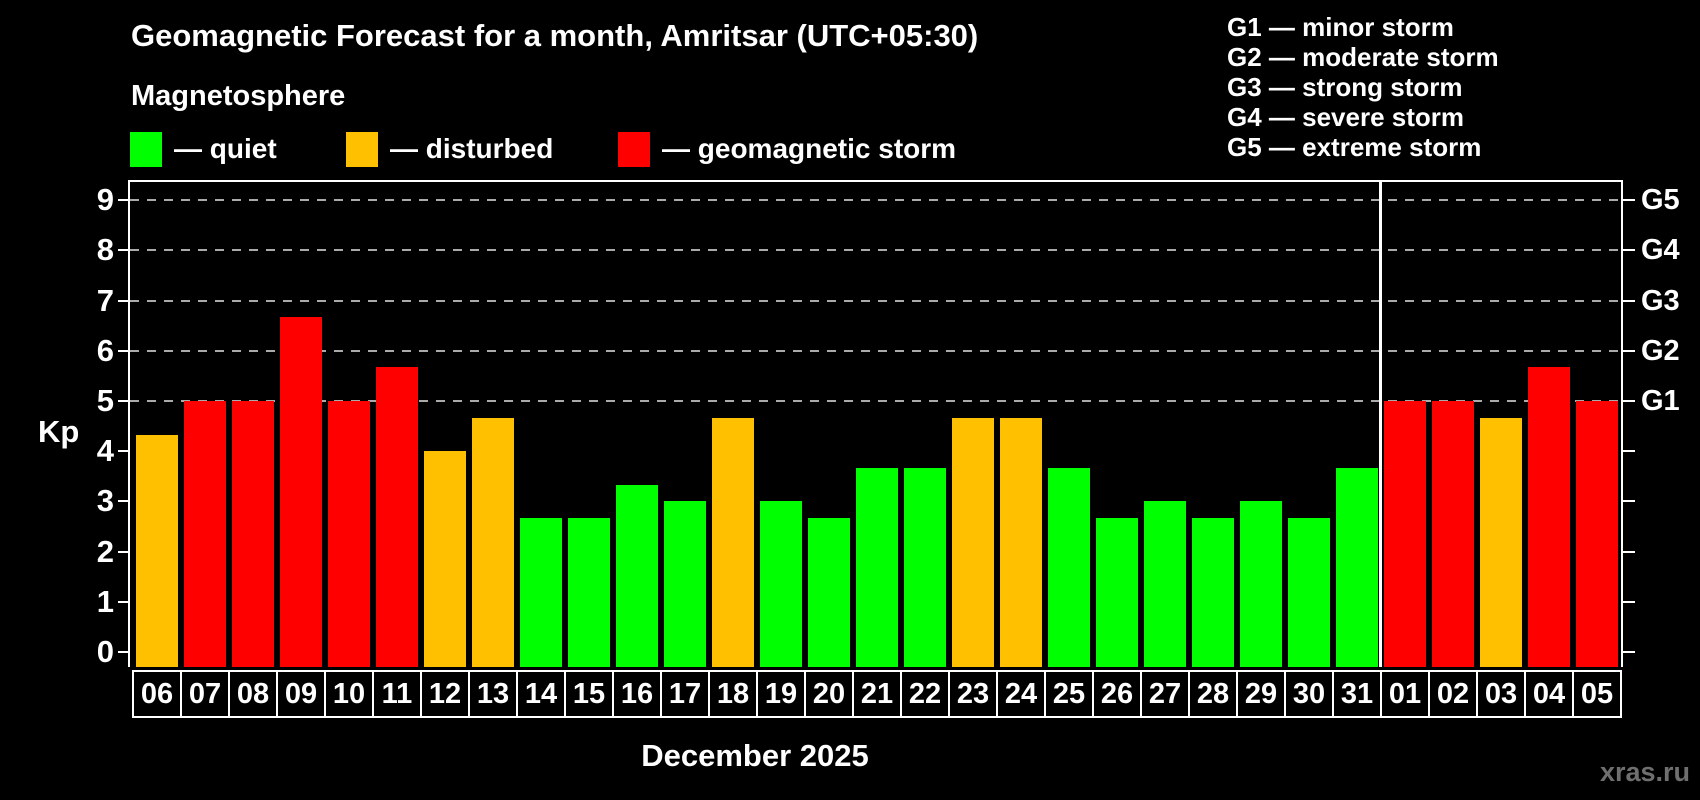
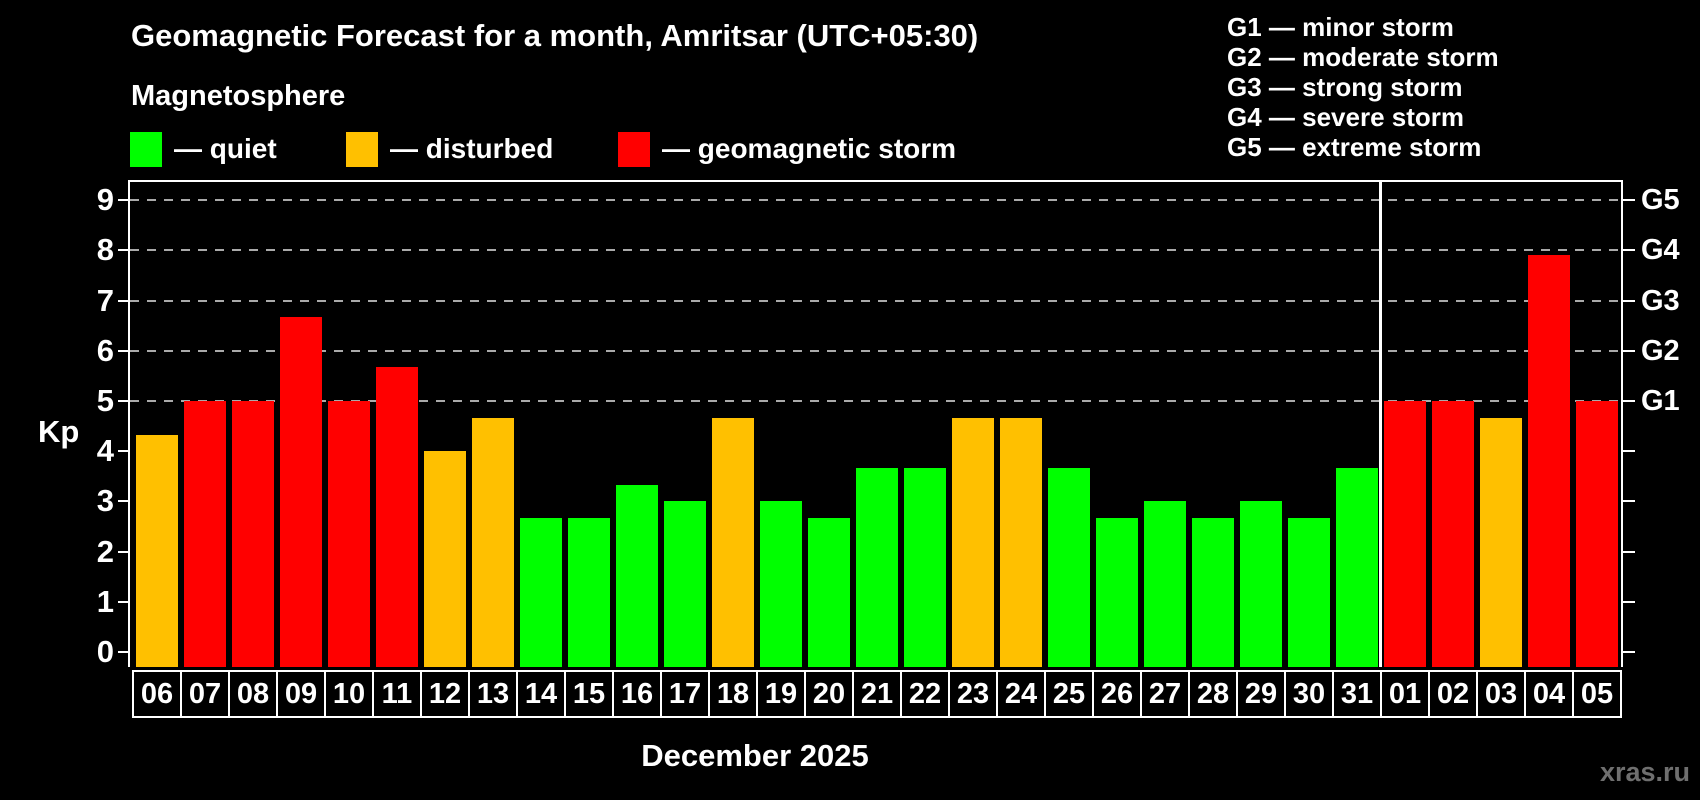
04: 5.7 -> 7.9
